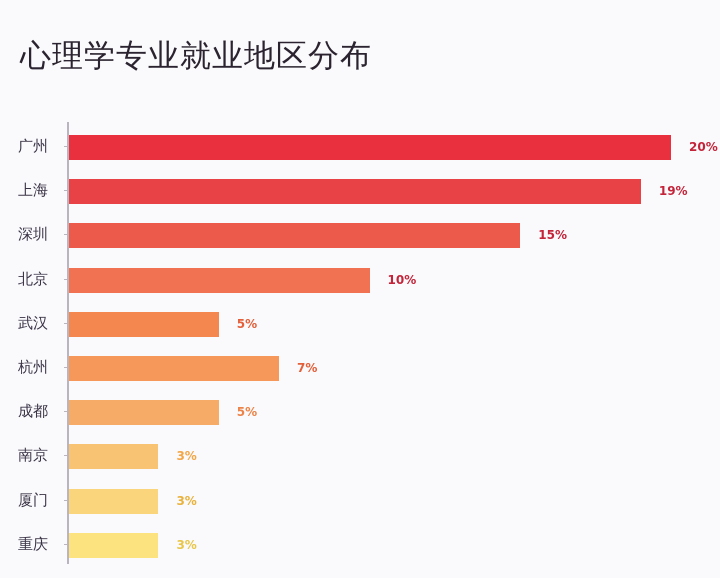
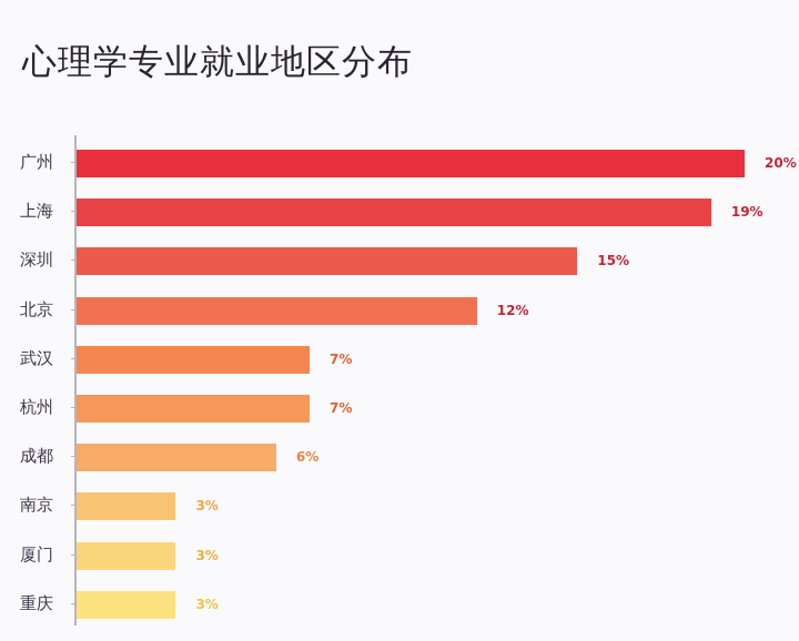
北京: 10% -> 12%
武汉: 5% -> 7%
成都: 5% -> 6%
